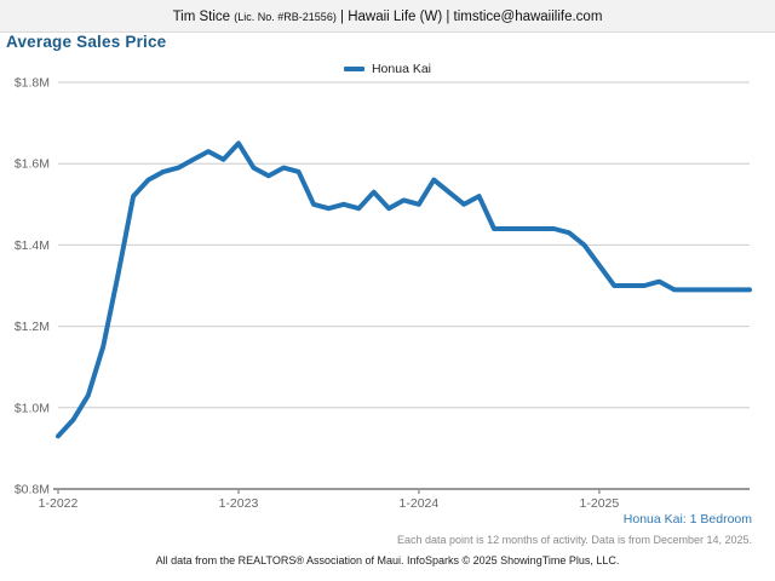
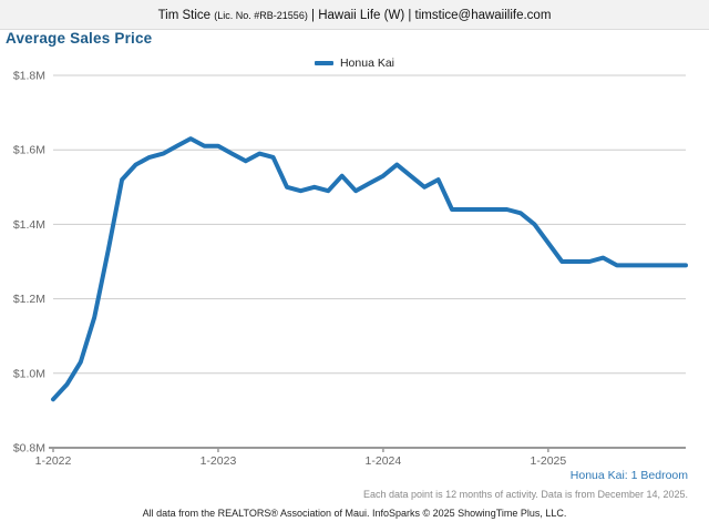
1-2023: $1.65M -> $1.61M
1-2024: $1.50M -> $1.53M
